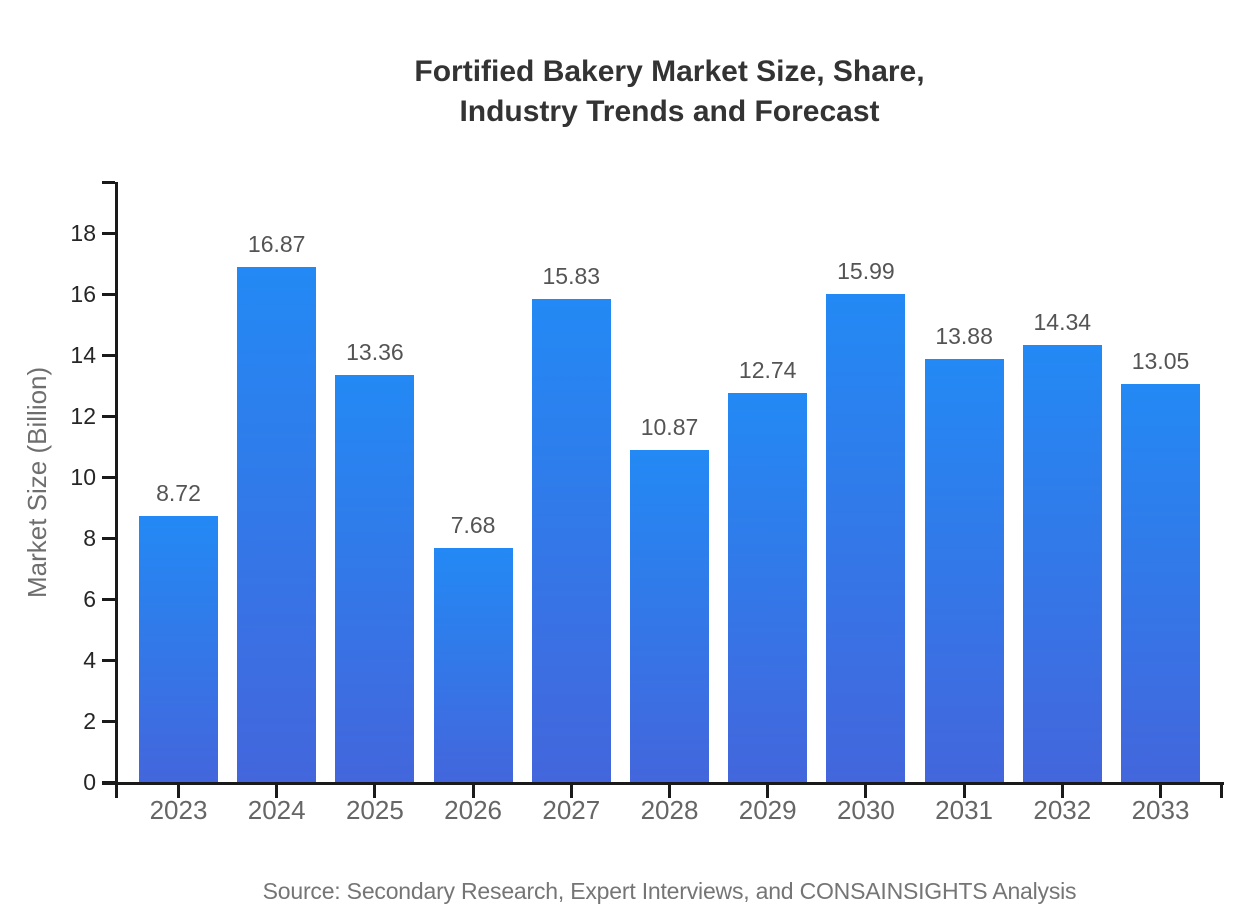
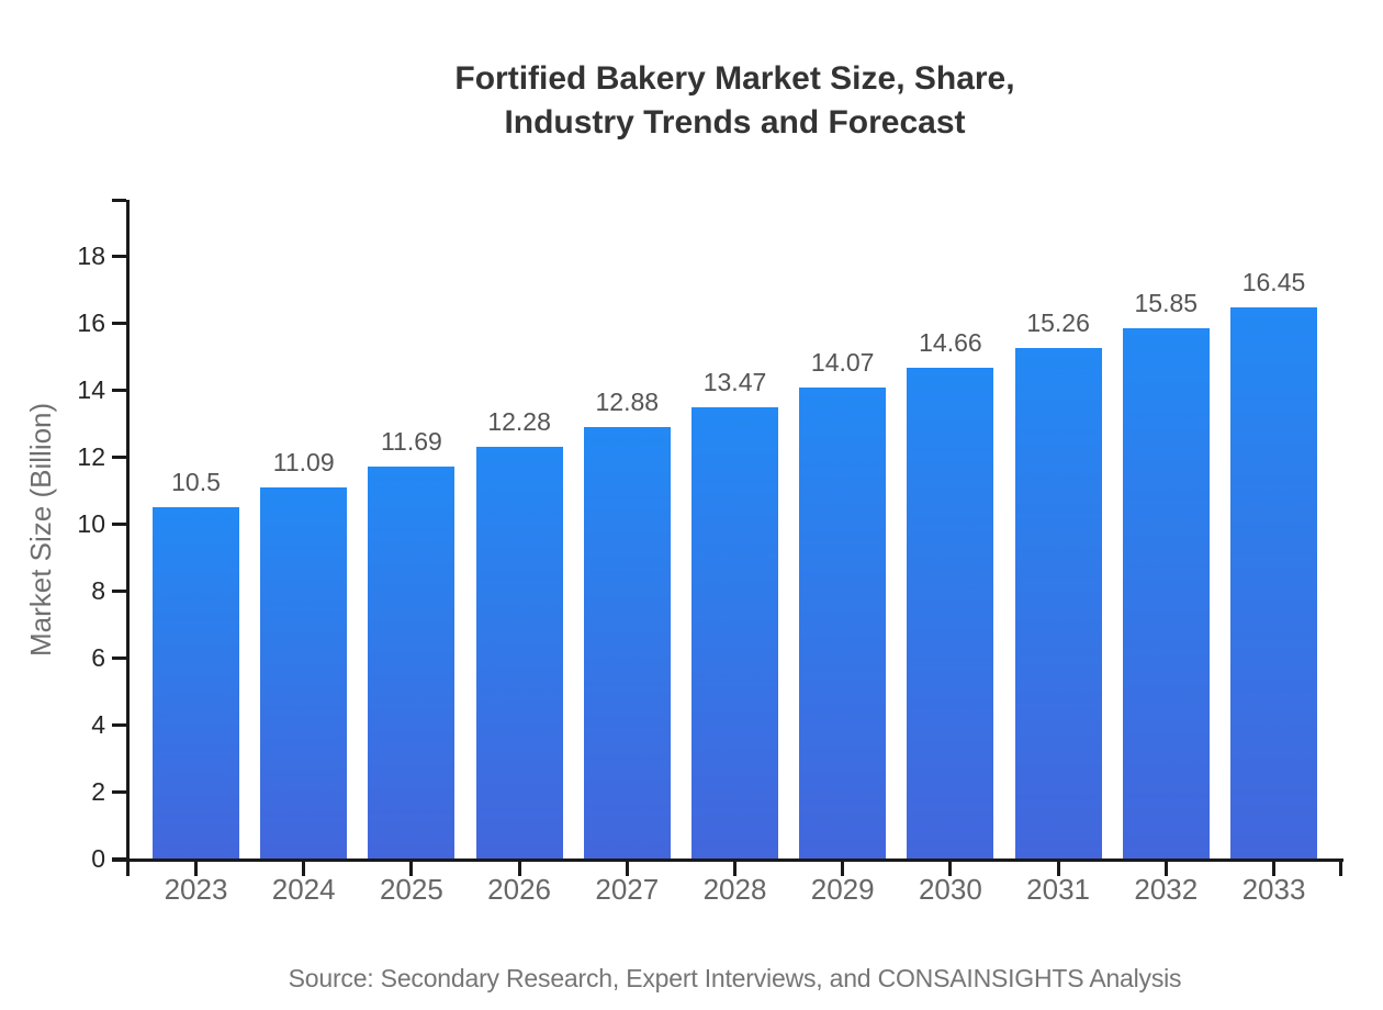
2023: 8.72 -> 10.5
2024: 16.87 -> 11.09
2025: 13.36 -> 11.69
2026: 7.68 -> 12.28
2027: 15.83 -> 12.88
2028: 10.87 -> 13.47
2029: 12.74 -> 14.07
2030: 15.99 -> 14.66
2031: 13.88 -> 15.26
2032: 14.34 -> 15.85
2033: 13.05 -> 16.45
